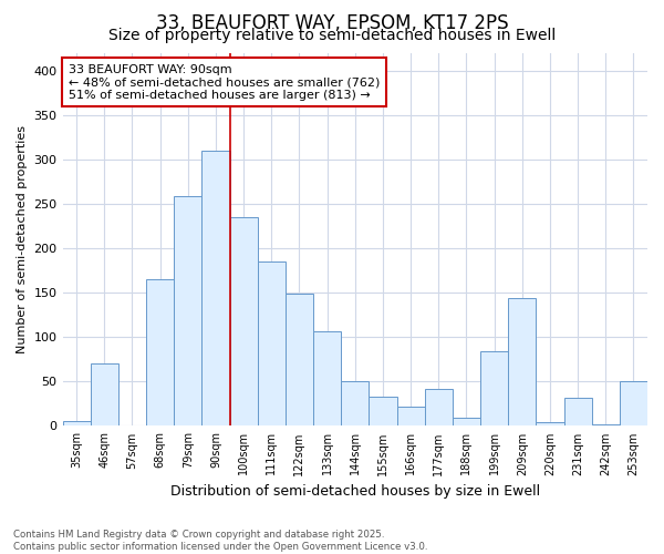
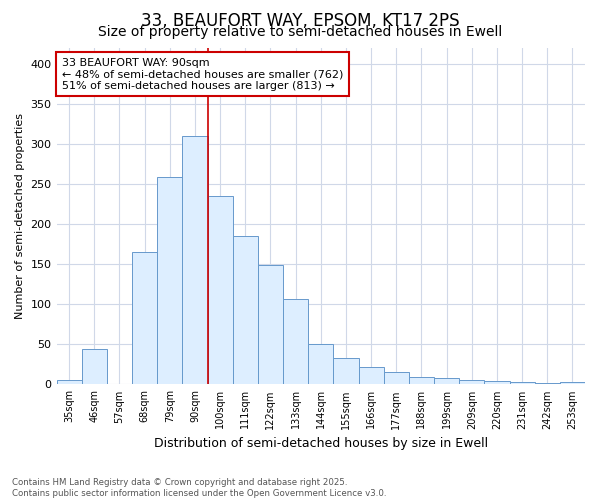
46sqm: 70 -> 44
177sqm: 42 -> 16
199sqm: 84 -> 8
209sqm: 144 -> 6
231sqm: 32 -> 3
253sqm: 50 -> 3
